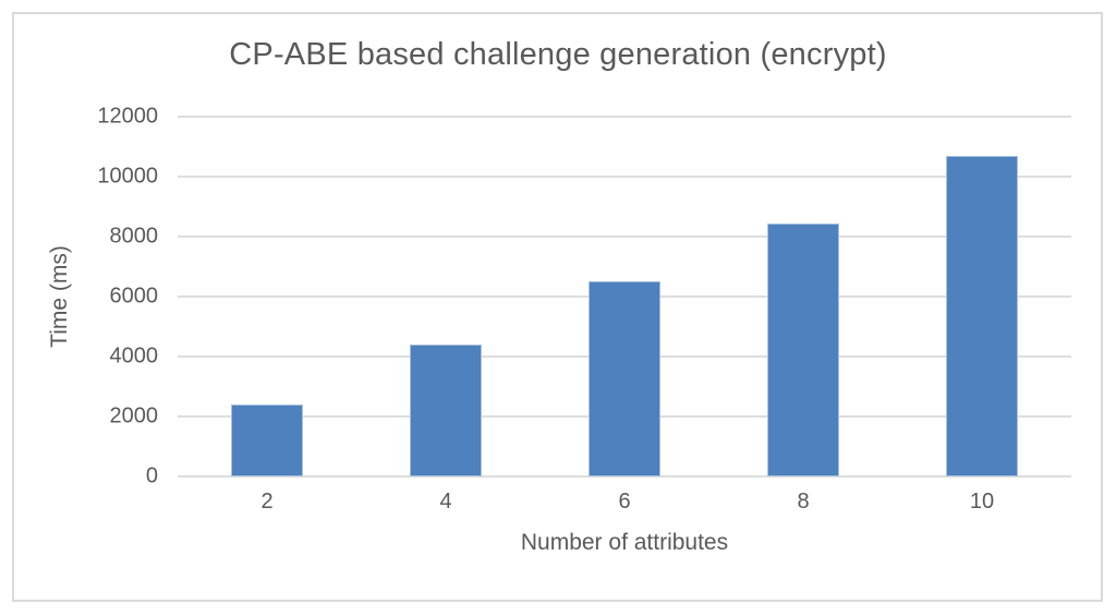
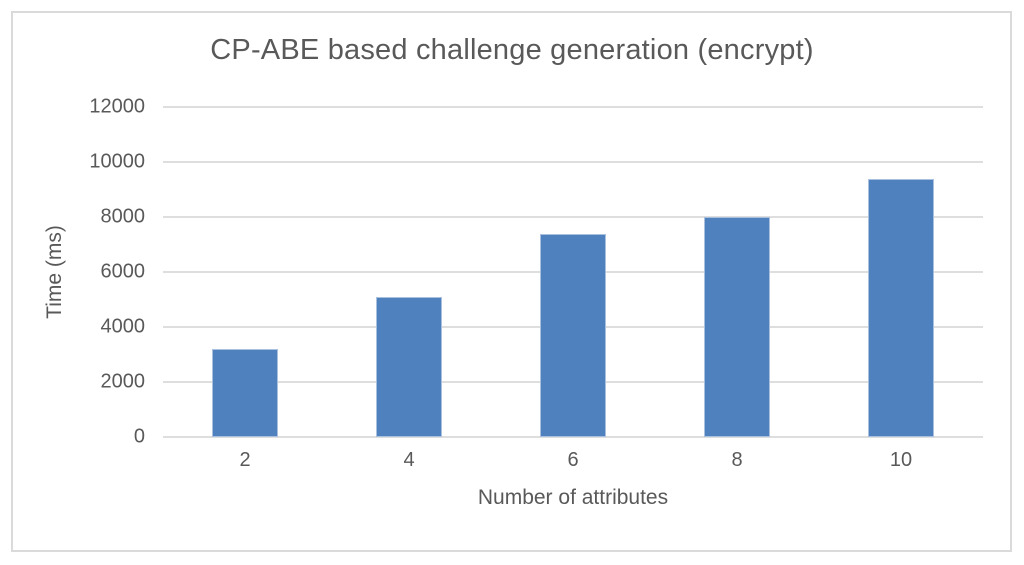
2: 2400 -> 3200
4: 4400 -> 5100
6: 6500 -> 7400
8: 8400 -> 8000
10: 10700 -> 9400
